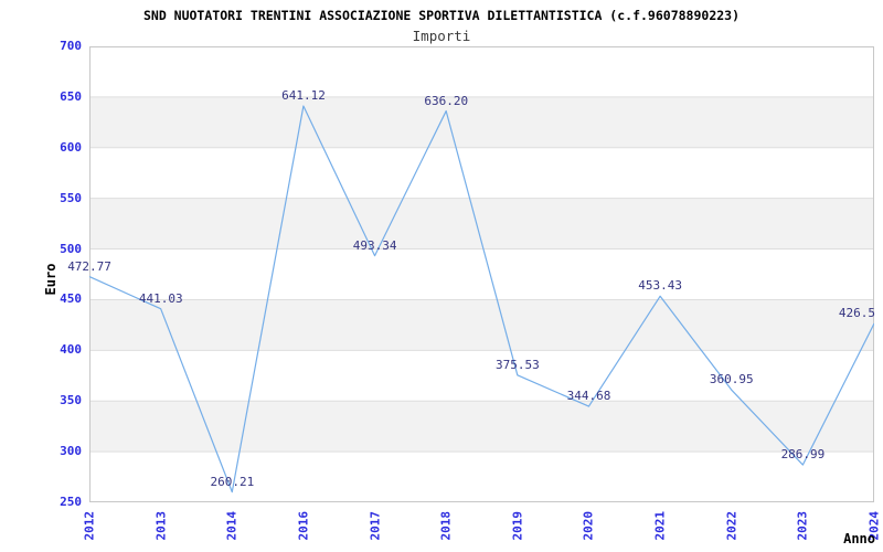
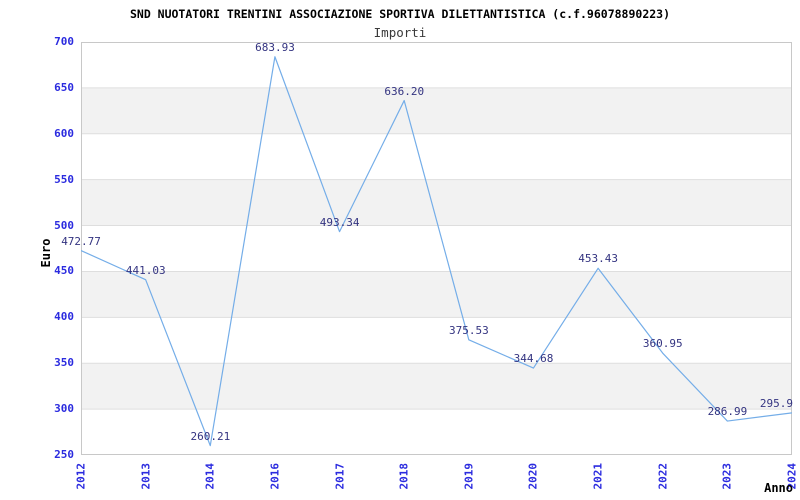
2016: 641.12 -> 683.93
2024: 426.5 -> 295.9
